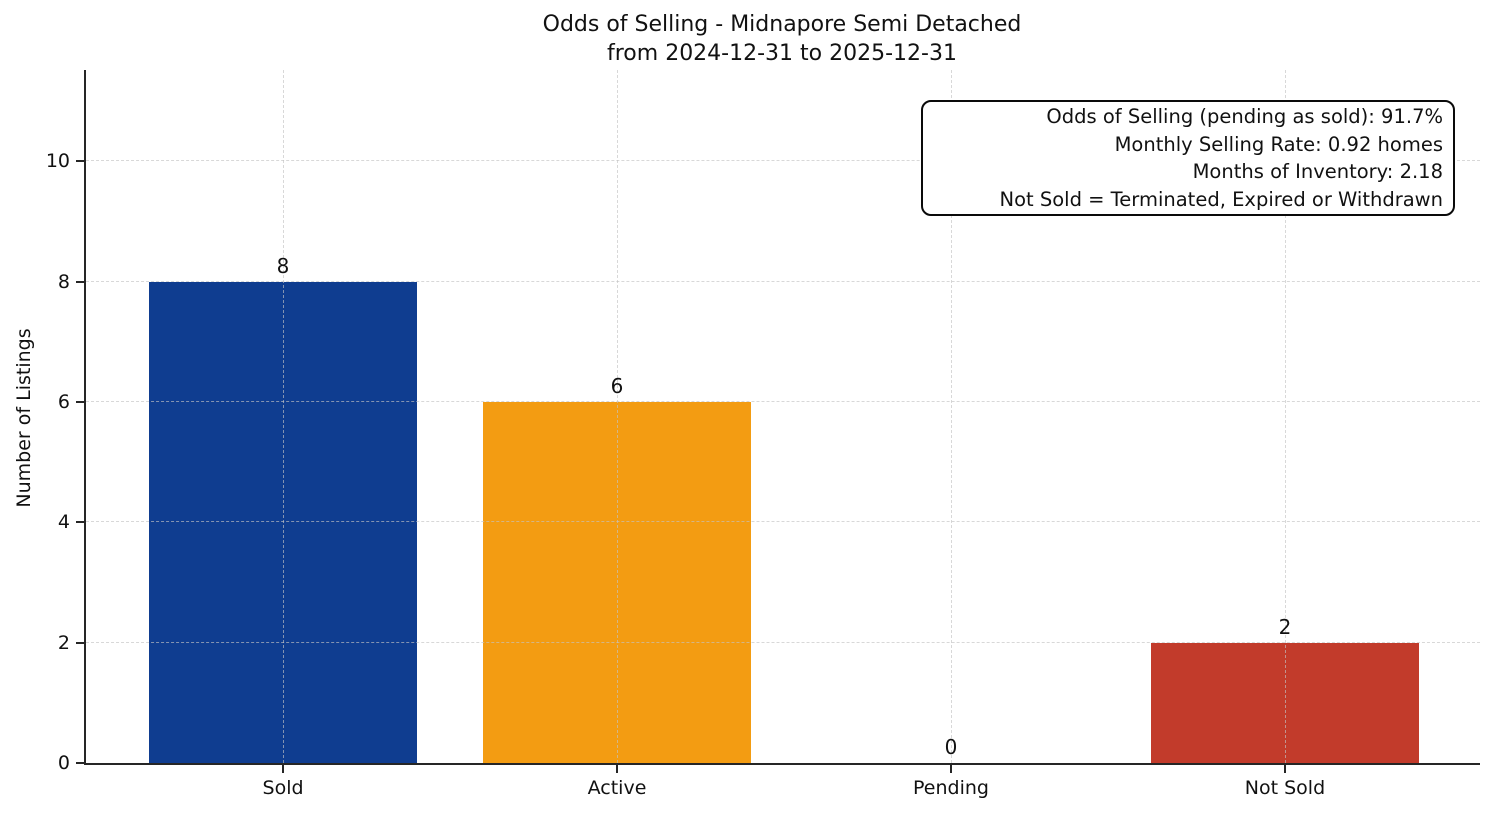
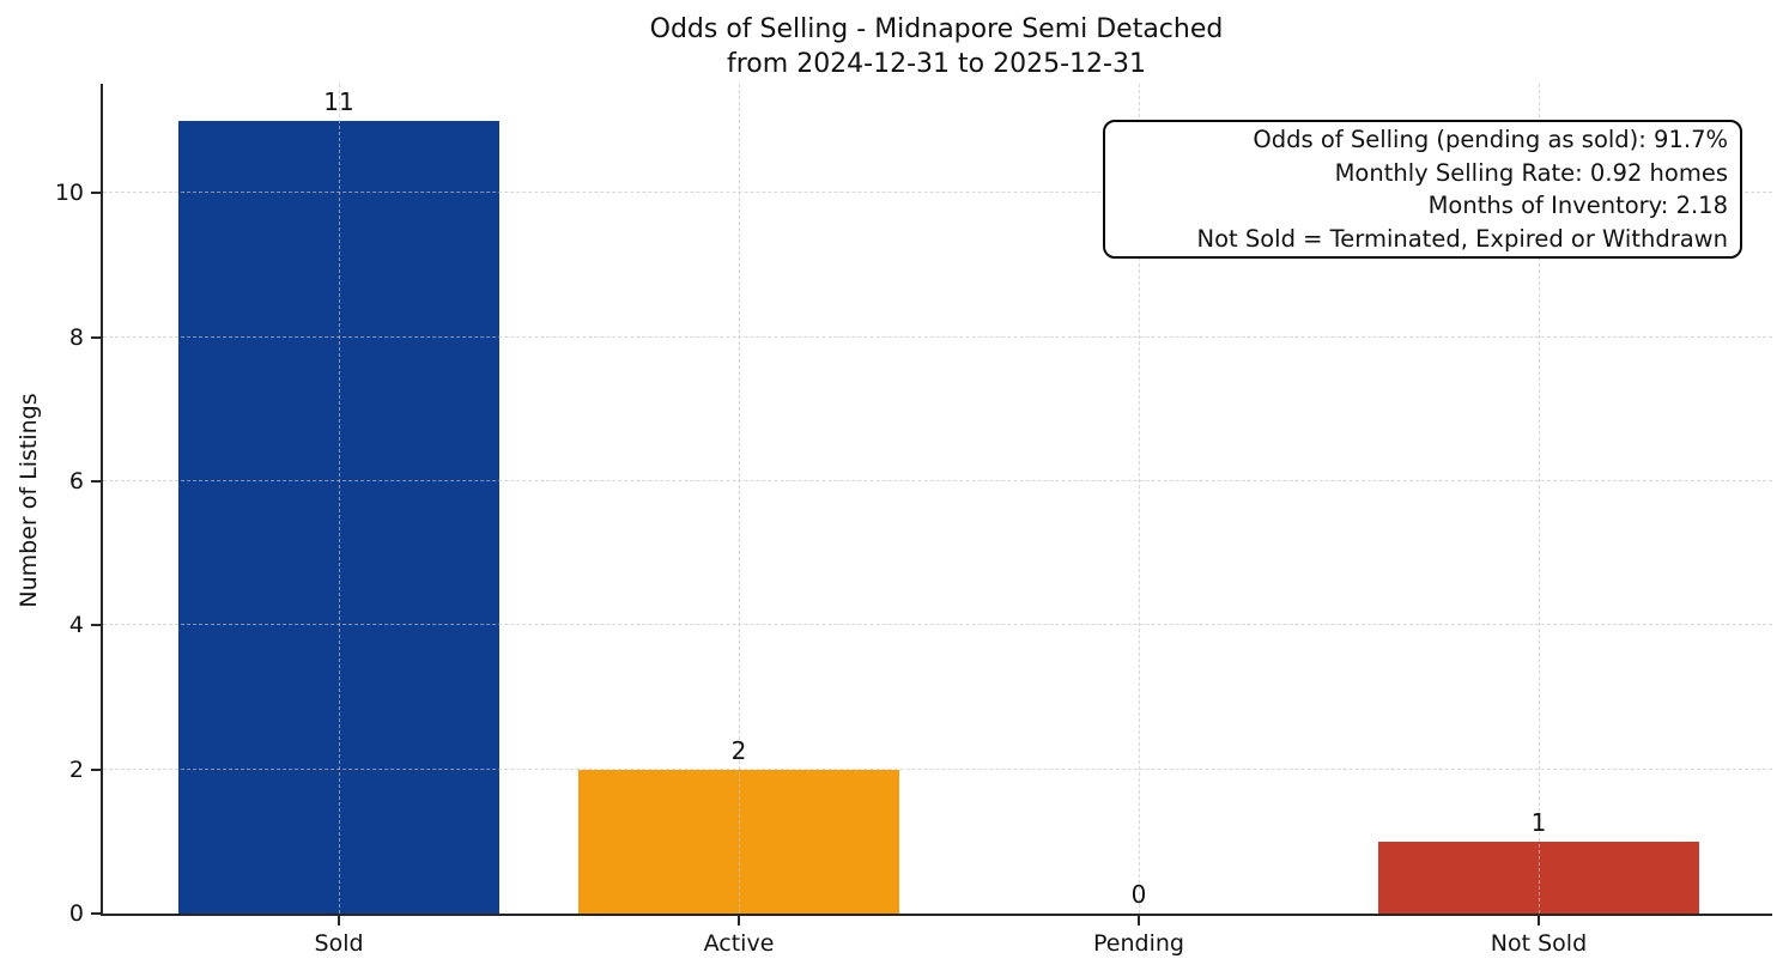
Sold: 8 -> 11
Active: 6 -> 2
Not Sold: 2 -> 1
